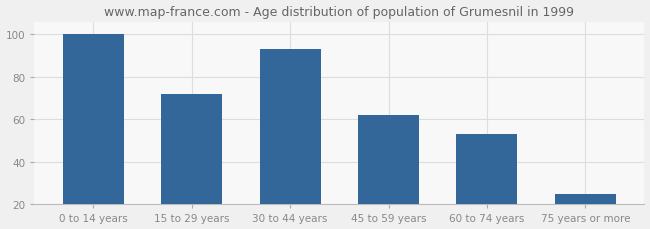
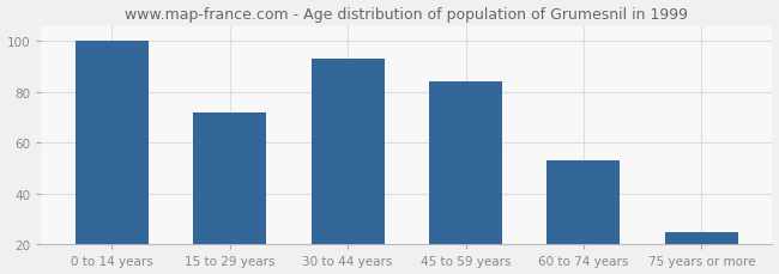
45 to 59 years: 62 -> 84
